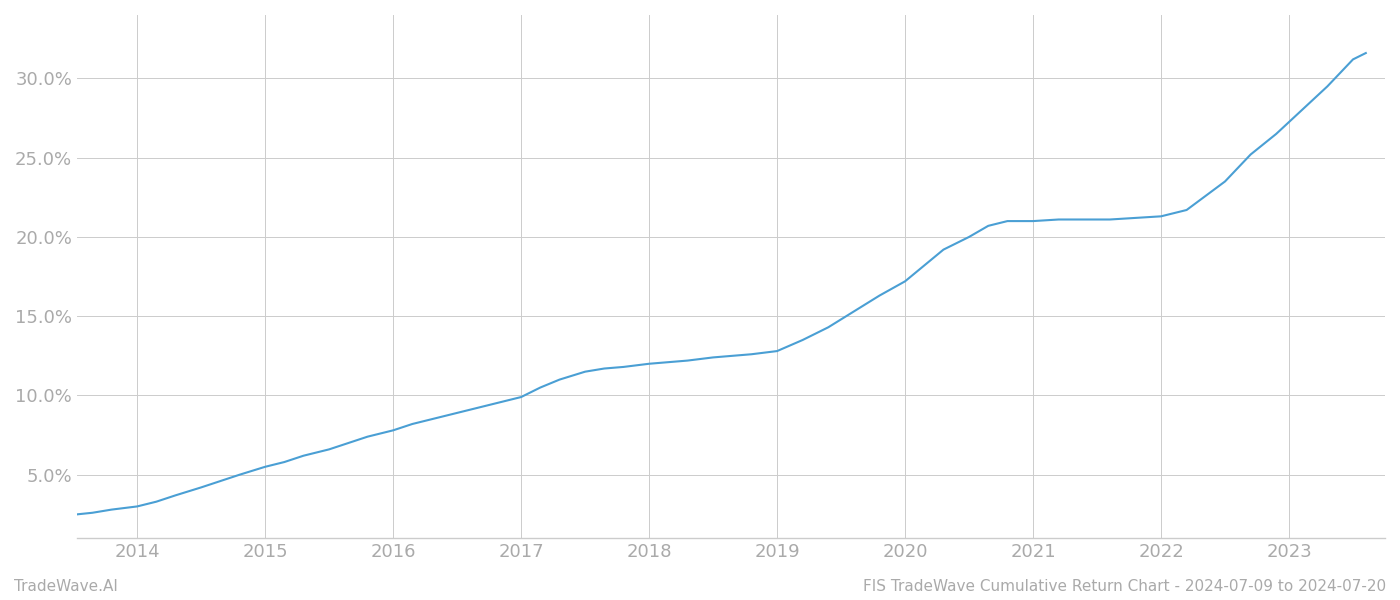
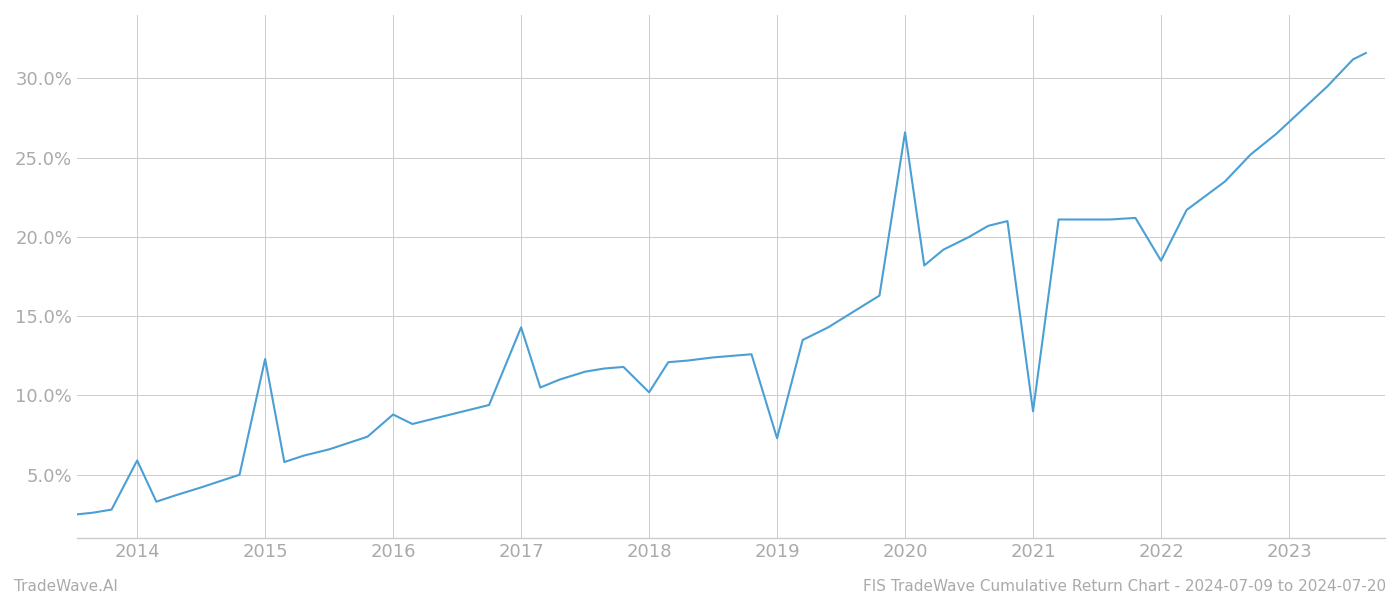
2014: 3.0% -> 5.9%
2015: 5.5% -> 12.3%
2016: 7.8% -> 8.8%
2017: 9.9% -> 14.3%
2018: 12.0% -> 10.2%
2019: 12.8% -> 7.3%
2020: 17.2% -> 26.6%
2021: 21.0% -> 9.0%
2022: 21.3% -> 18.5%
